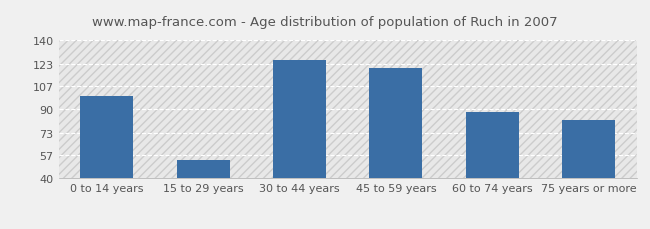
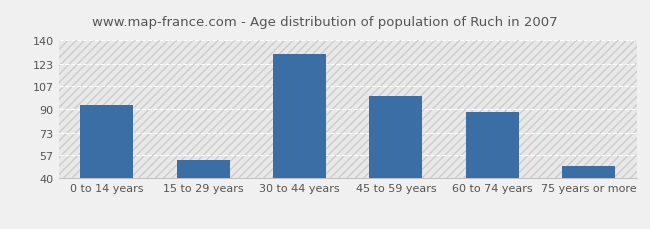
0 to 14 years: 100 -> 93
30 to 44 years: 126 -> 130
45 to 59 years: 120 -> 100
75 years or more: 82 -> 49
